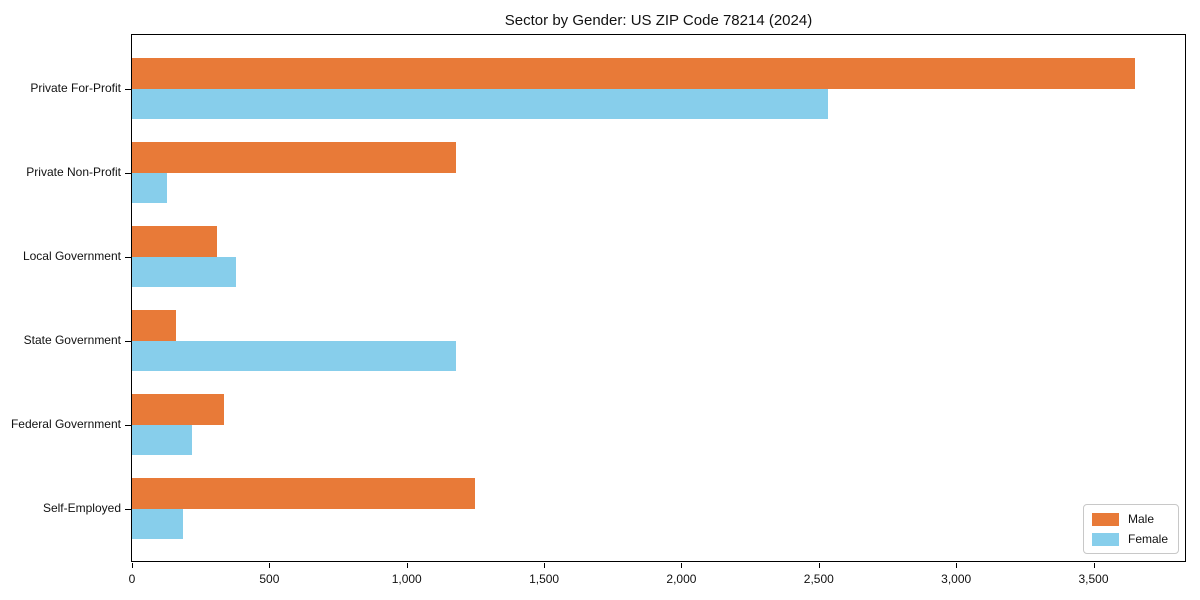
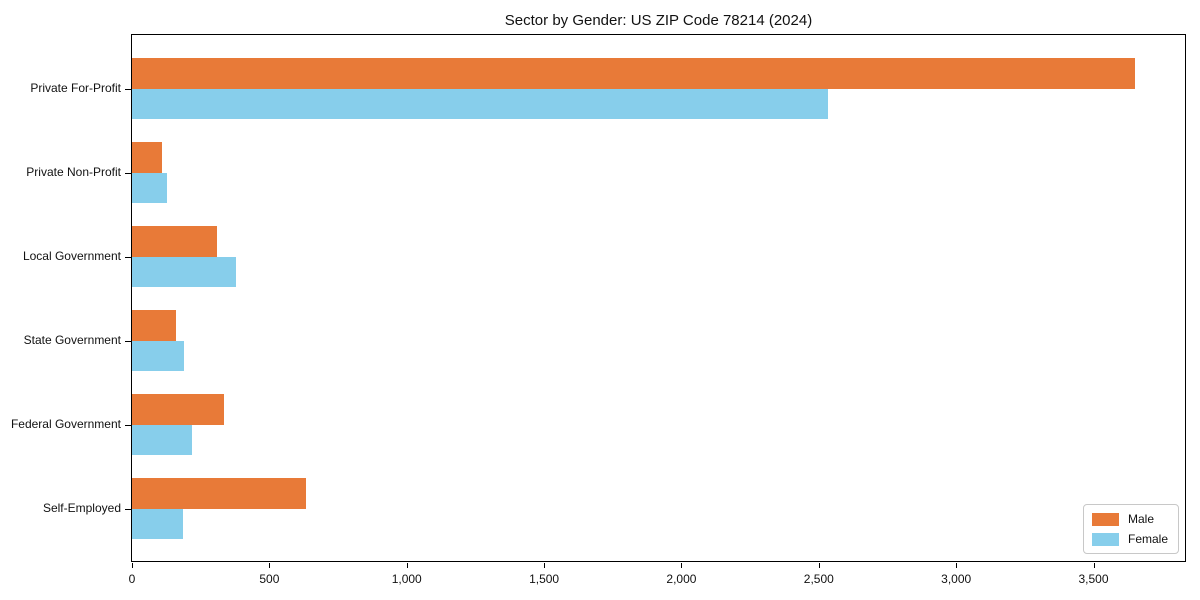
Male/Private Non-Profit: 1180 -> 110
Female/State Government: 1180 -> 190
Male/Self-Employed: 1250 -> 640
